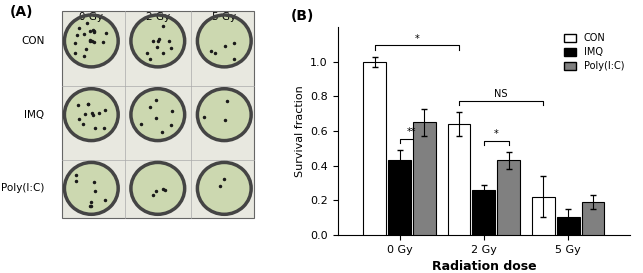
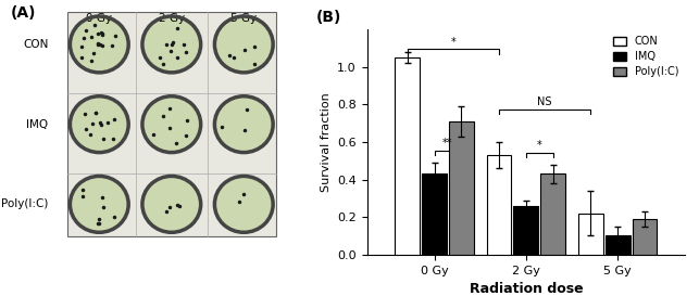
CON/0 Gy: 1.00 -> 1.05
Poly(I:C)/0 Gy: 0.65 -> 0.71
CON/2 Gy: 0.64 -> 0.53
